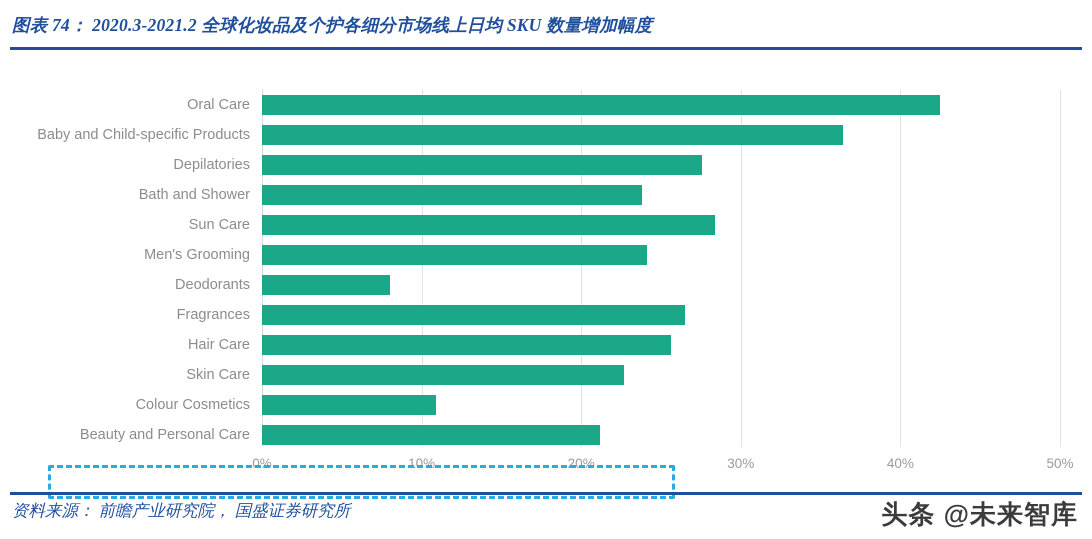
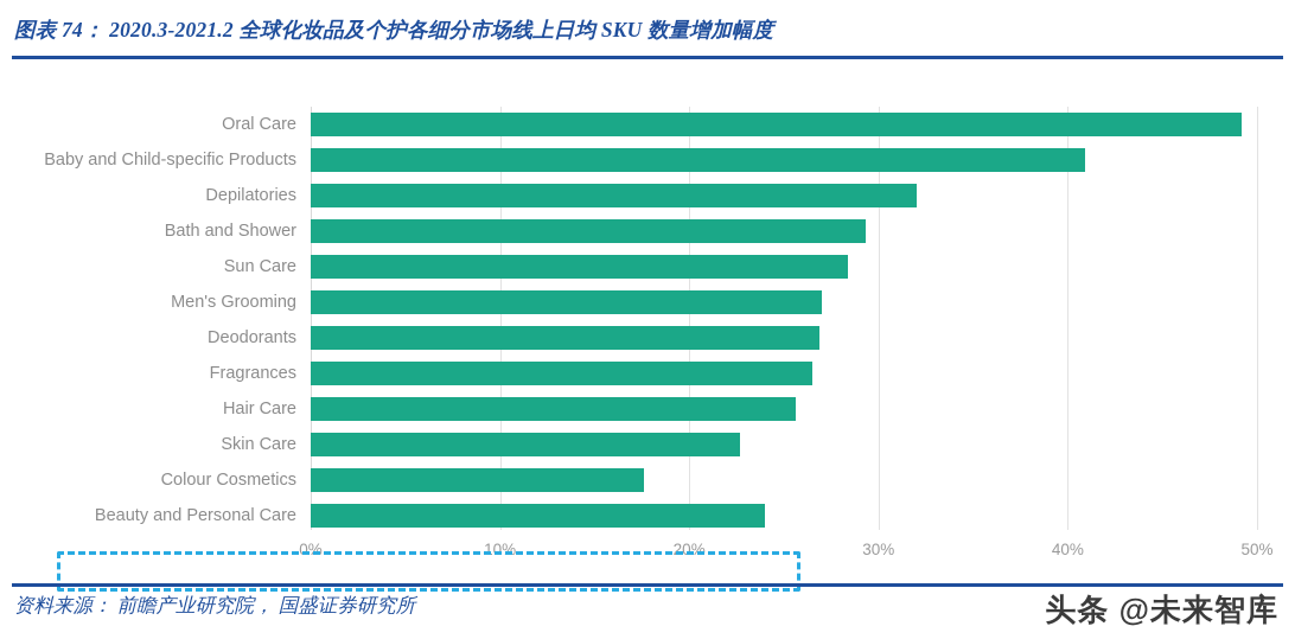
Oral Care: 42.5% -> 49.2%
Baby and Child-specific Products: 36.4% -> 40.9%
Depilatories: 27.6% -> 32.0%
Bath and Shower: 23.8% -> 29.3%
Men's Grooming: 24.1% -> 27.0%
Deodorants: 8.0% -> 26.9%
Colour Cosmetics: 10.9% -> 17.6%
Beauty and Personal Care: 21.2% -> 24.0%
